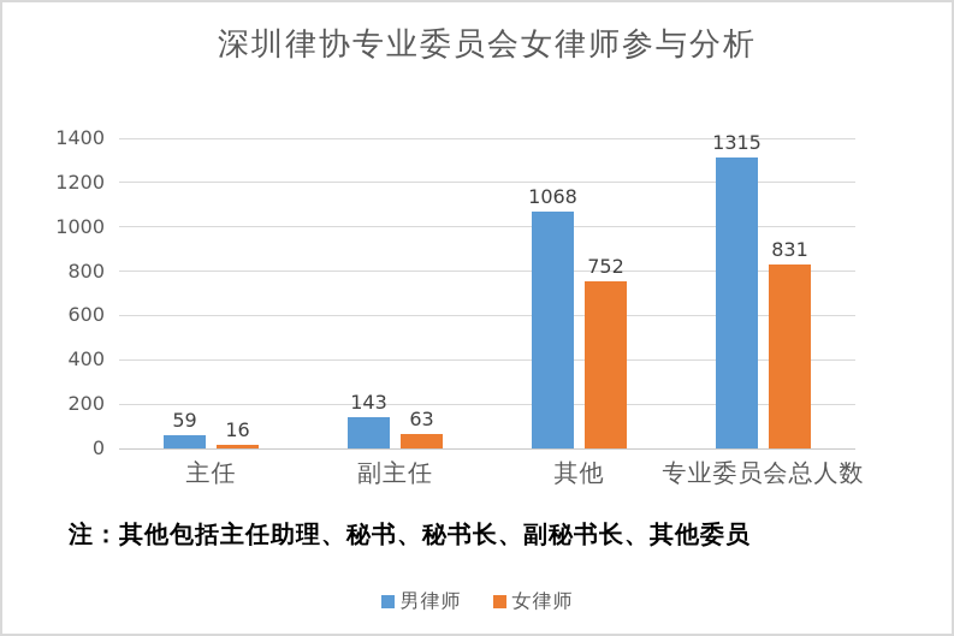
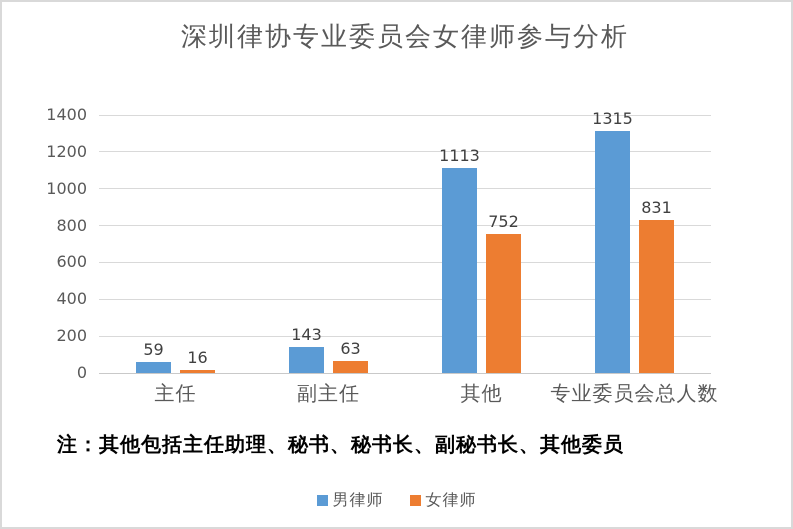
男律师/其他: 1068 -> 1113
